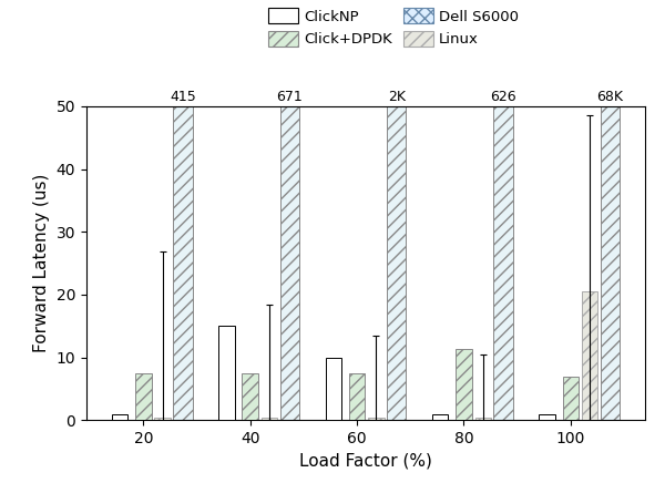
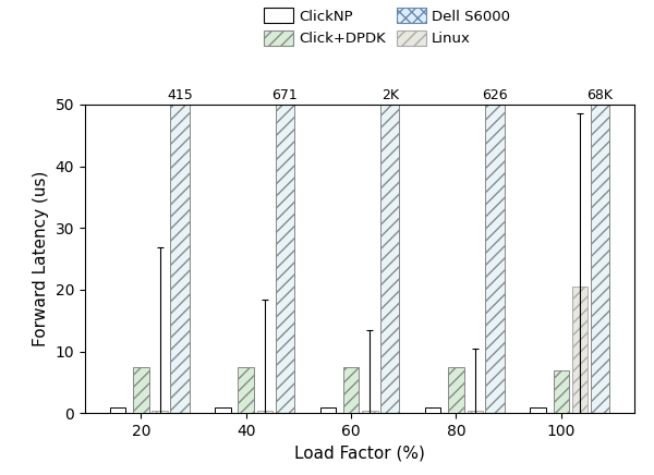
ClickNP/40: 15 -> 1
ClickNP/60: 10 -> 1
Click+DPDK/80: 11.4 -> 7.5
